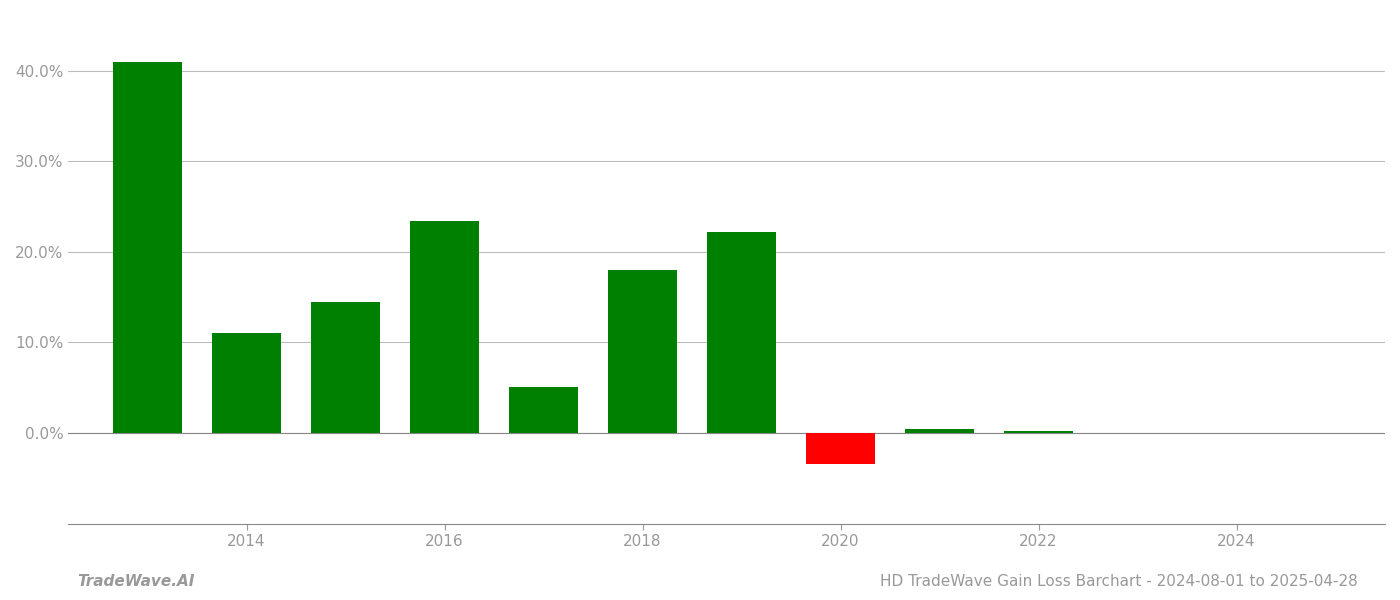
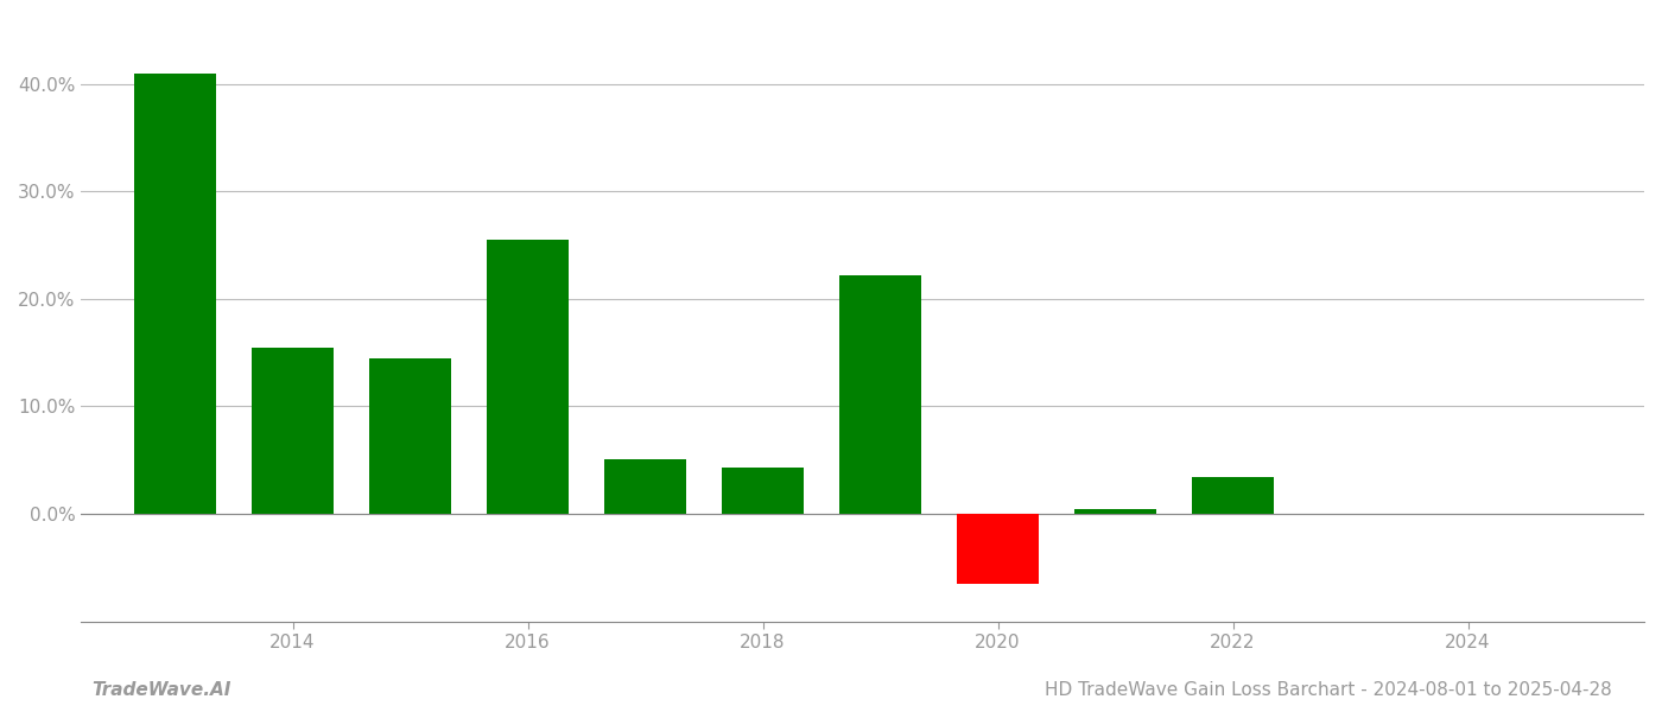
2014: 11.0% -> 15.5%
2016: 23.4% -> 25.5%
2018: 18.0% -> 4.3%
2020: -3.4% -> -6.5%
2022: 0.2% -> 3.4%
